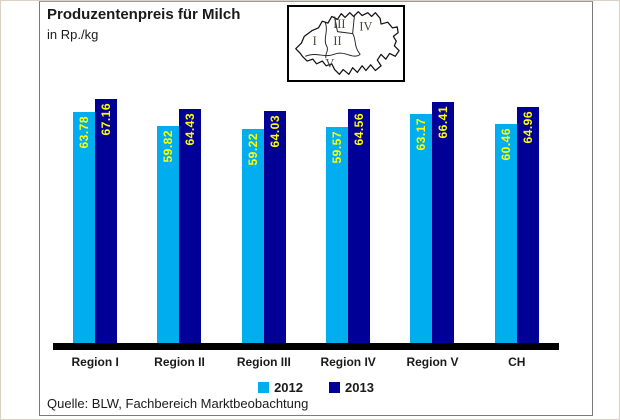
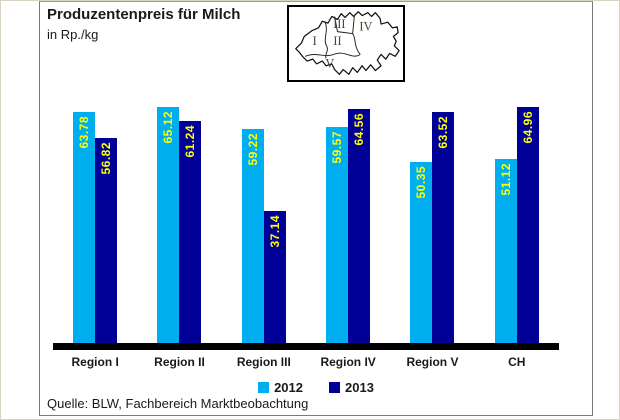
2013/Region I: 67.16 -> 56.82
2012/Region II: 59.82 -> 65.12
2013/Region II: 64.43 -> 61.24
2013/Region III: 64.03 -> 37.14
2012/Region V: 63.17 -> 50.35
2013/Region V: 66.41 -> 63.52
2012/CH: 60.46 -> 51.12
